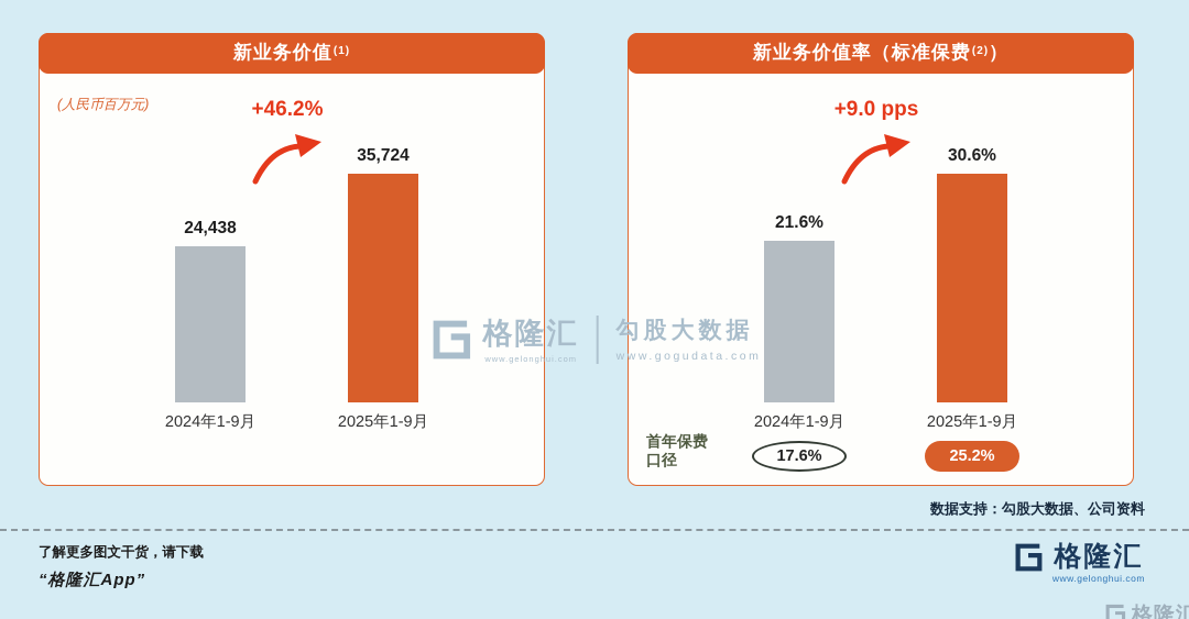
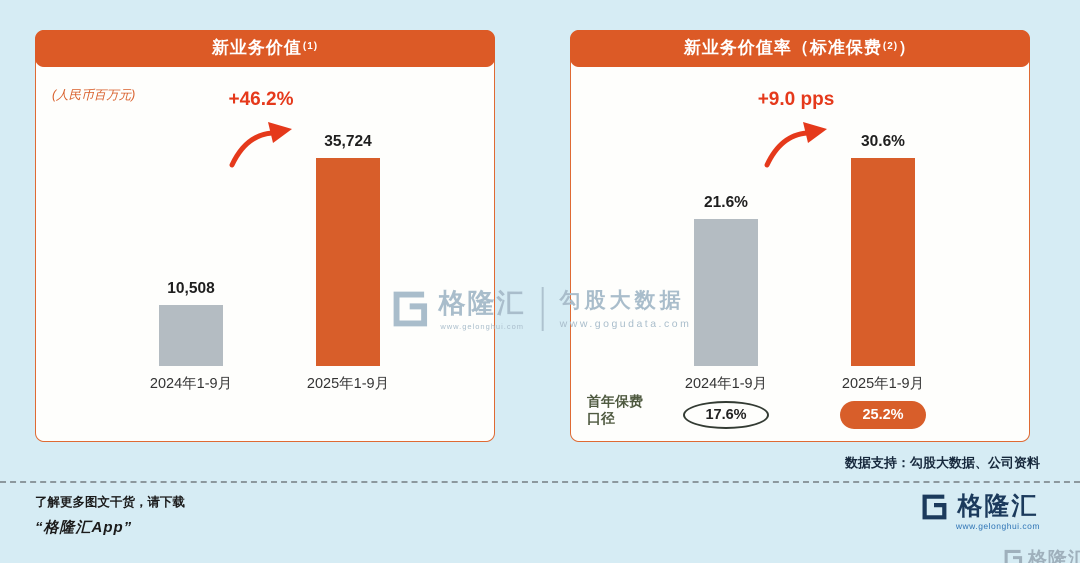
新业务价值/2024年1-9月: 24,438 -> 10,508
